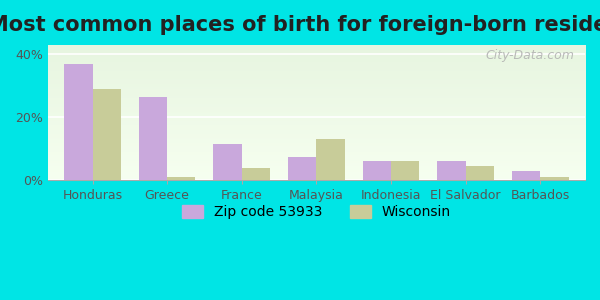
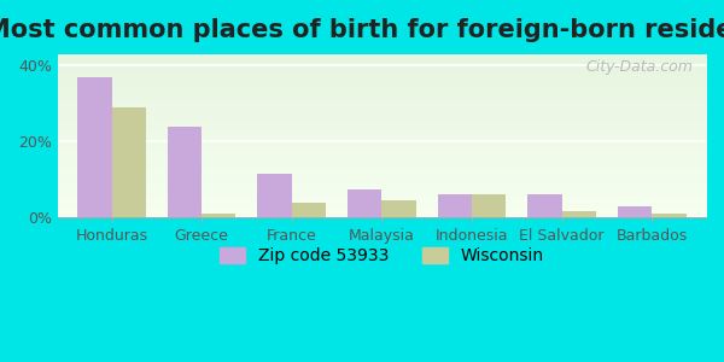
Zip code 53933/Greece: 26.5% -> 24.0%
Wisconsin/Malaysia: 13.0% -> 4.5%
Wisconsin/El Salvador: 4.5% -> 1.5%
